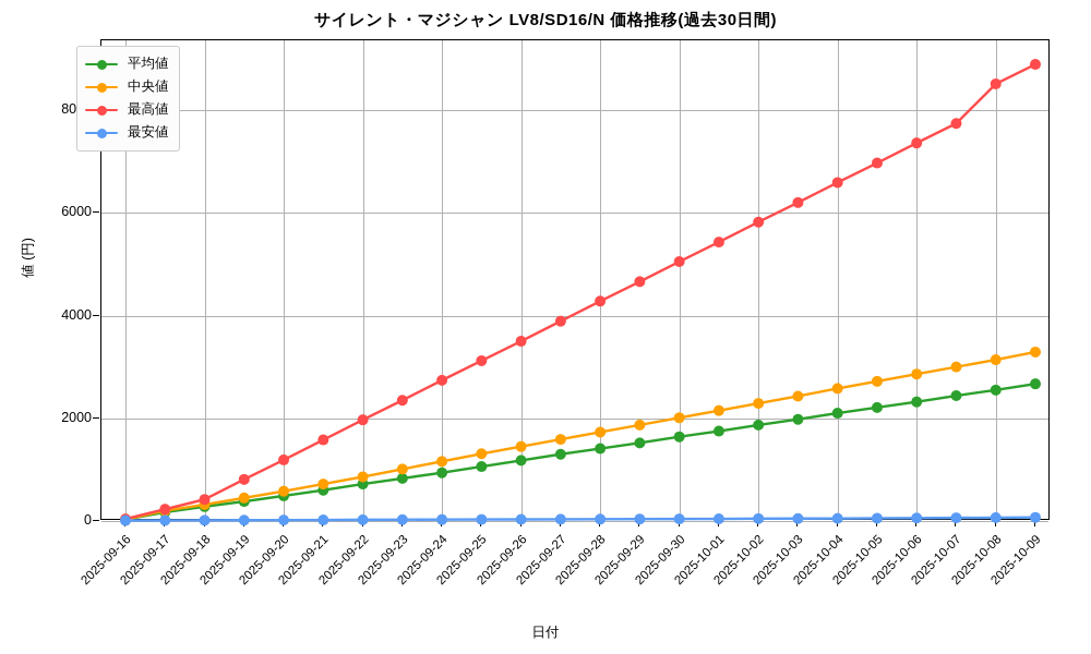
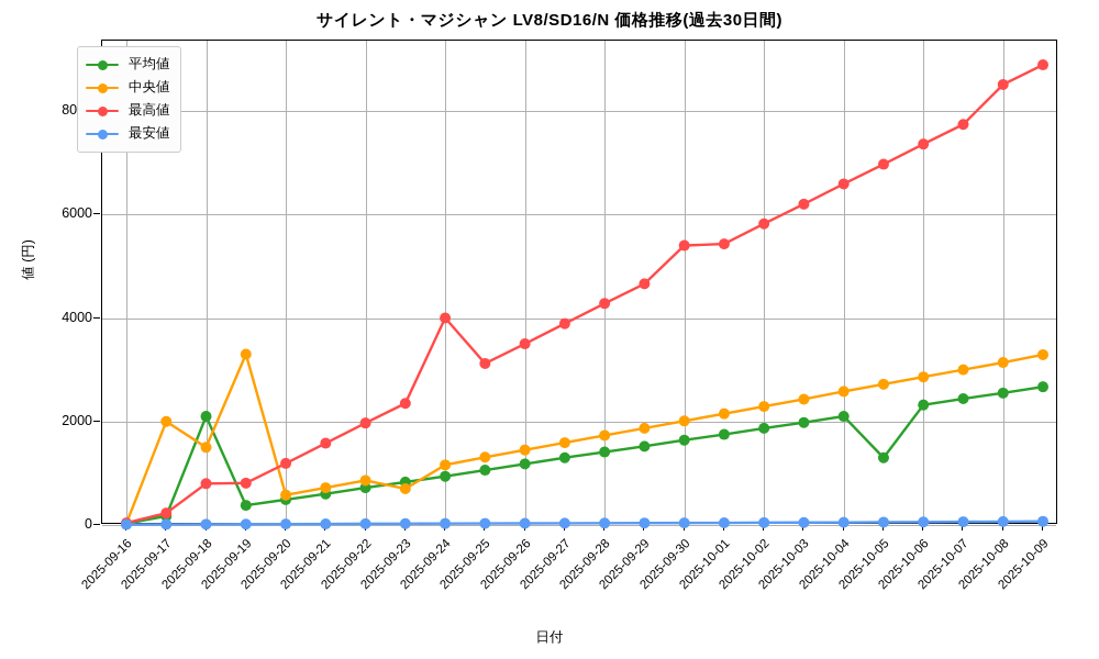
中央値/2025-09-17: 200 -> 2000
平均値/2025-09-18: 300 -> 2100
中央値/2025-09-18: 300 -> 1500
最高値/2025-09-18: 400 -> 800
中央値/2025-09-19: 400 -> 3300
中央値/2025-09-23: 1000 -> 700
最高値/2025-09-24: 2700 -> 4000
最高値/2025-09-30: 5000 -> 5400
平均値/2025-10-05: 2200 -> 1300
